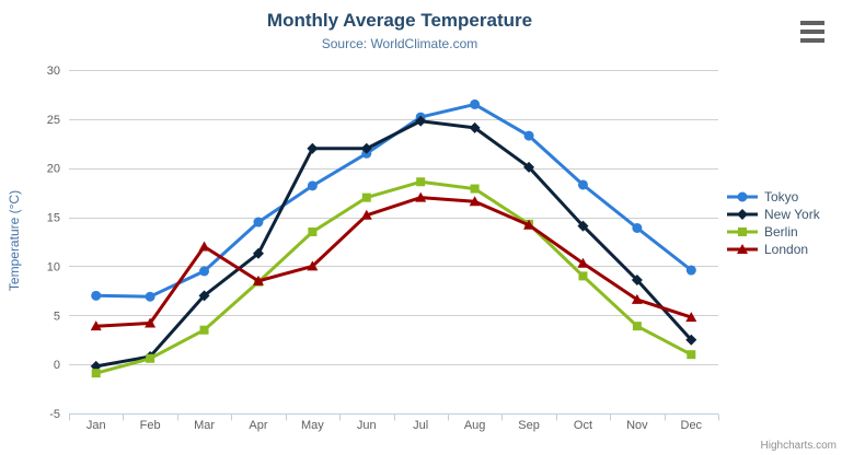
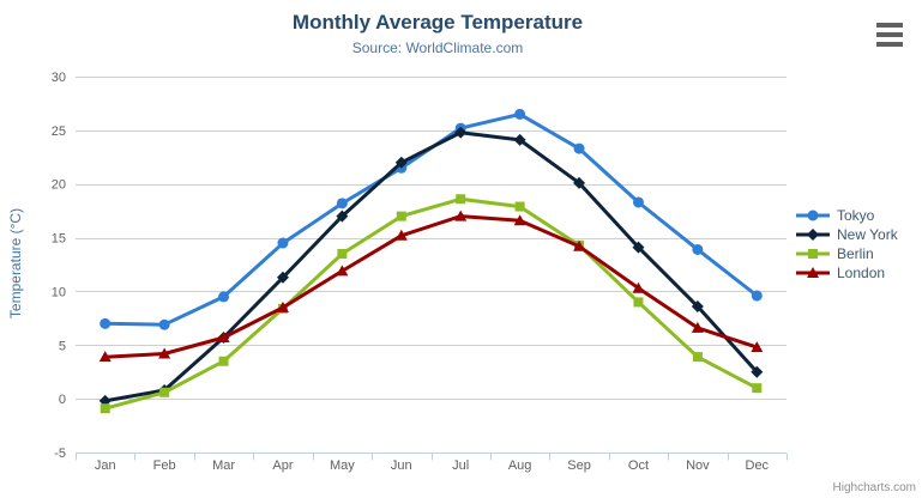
New York/Mar: 7 -> 6
London/Mar: 12 -> 6
New York/May: 22 -> 17
London/May: 10 -> 12
